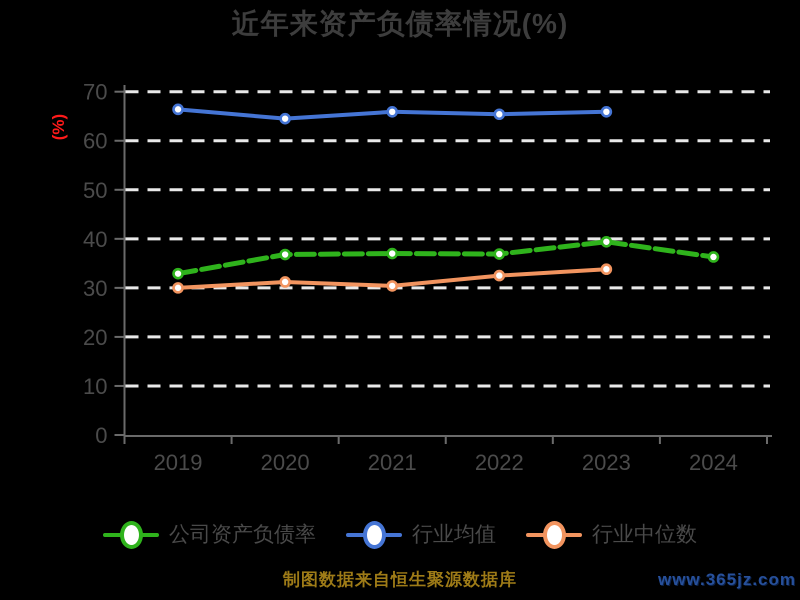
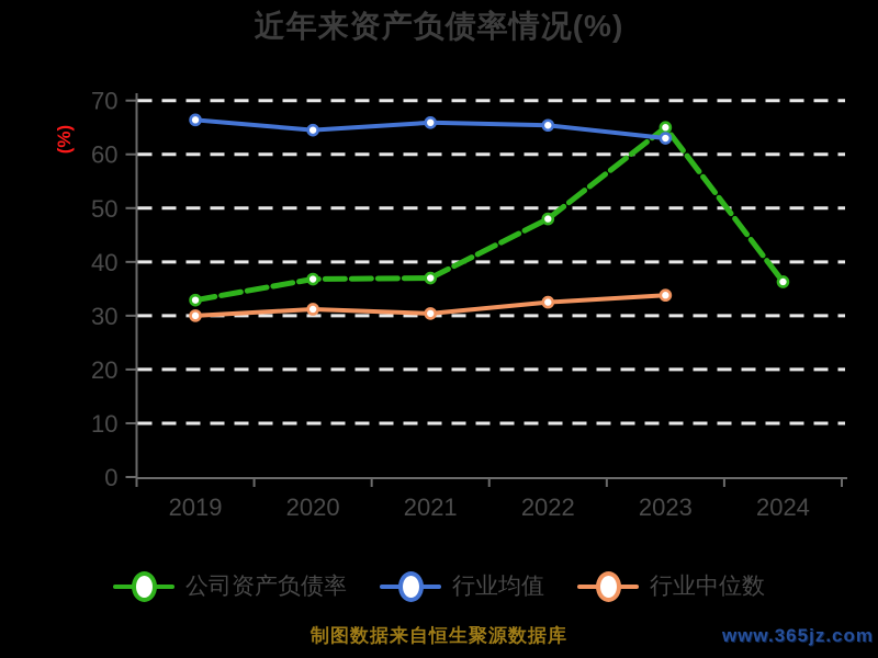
公司资产负债率/2022: 37 -> 48
公司资产负债率/2023: 39 -> 65
行业均值/2023: 66 -> 63
